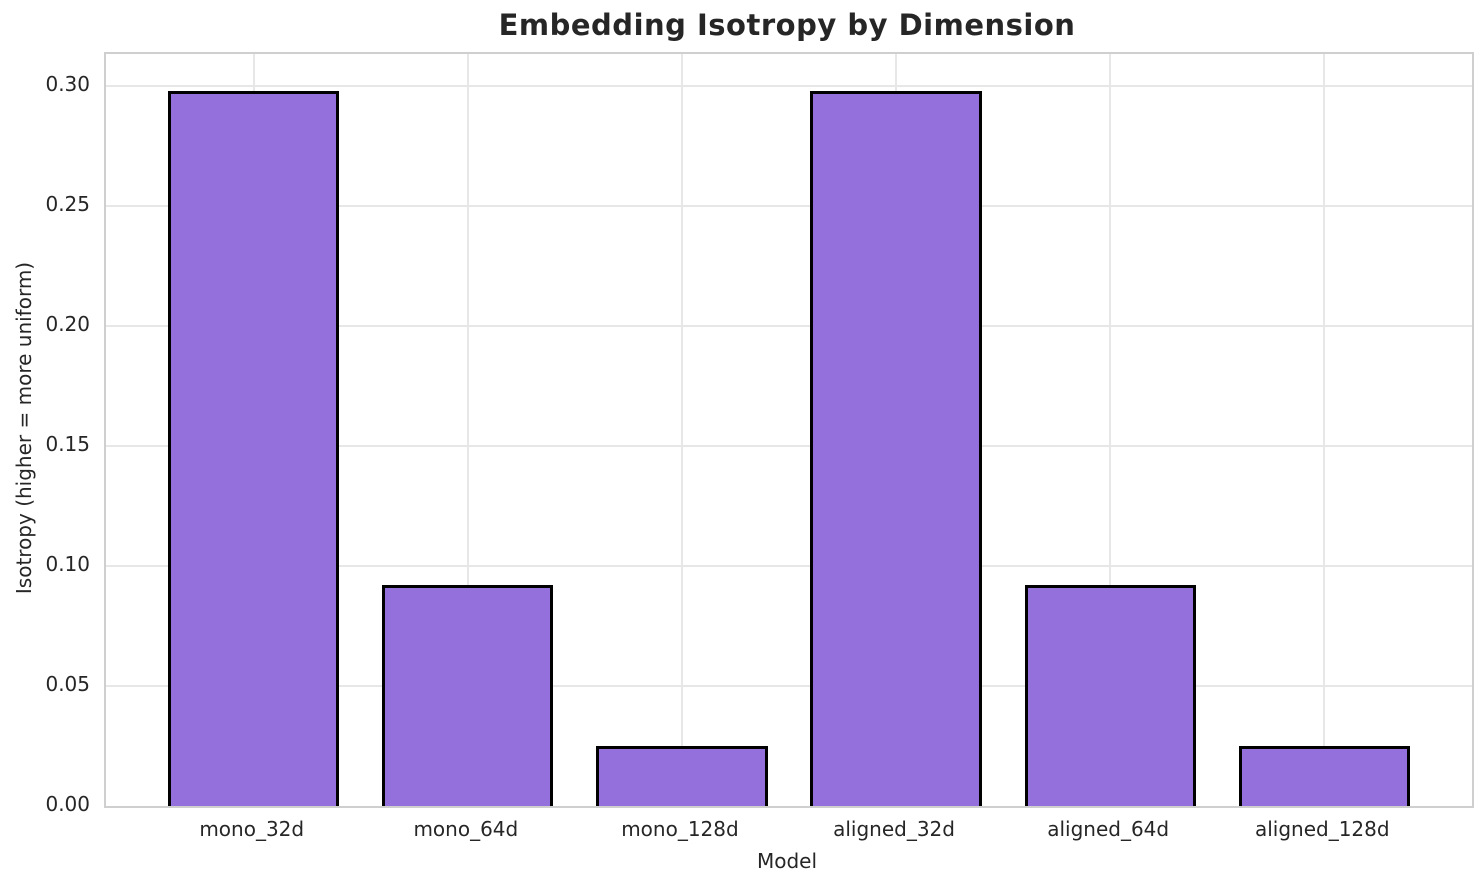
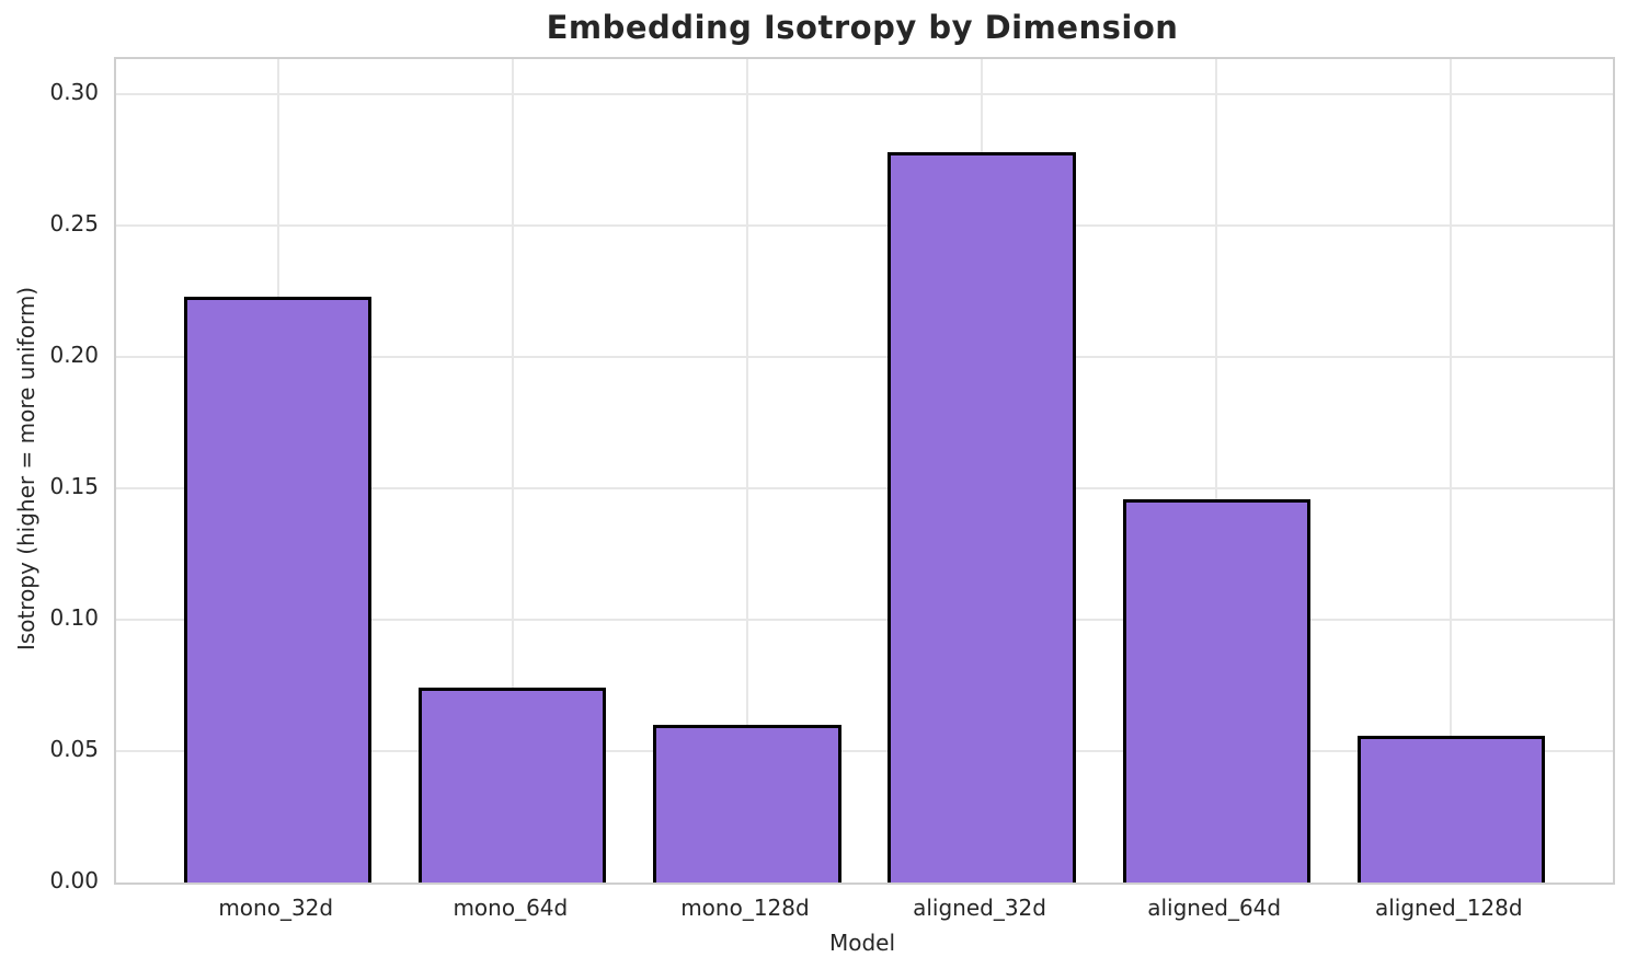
mono_32d: 0.298 -> 0.223
mono_64d: 0.092 -> 0.074
mono_128d: 0.025 -> 0.060
aligned_32d: 0.298 -> 0.278
aligned_64d: 0.092 -> 0.146
aligned_128d: 0.025 -> 0.056
